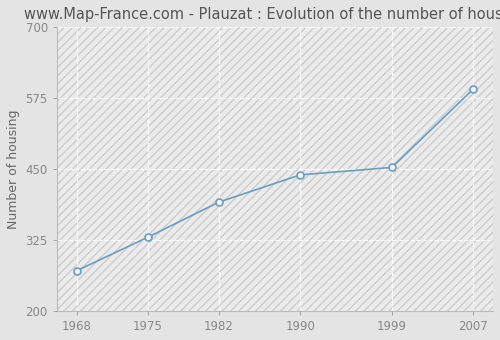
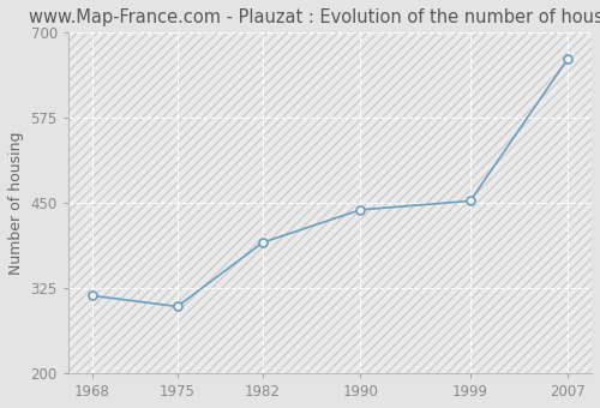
1968: 271 -> 314
1975: 330 -> 298
2007: 591 -> 662
